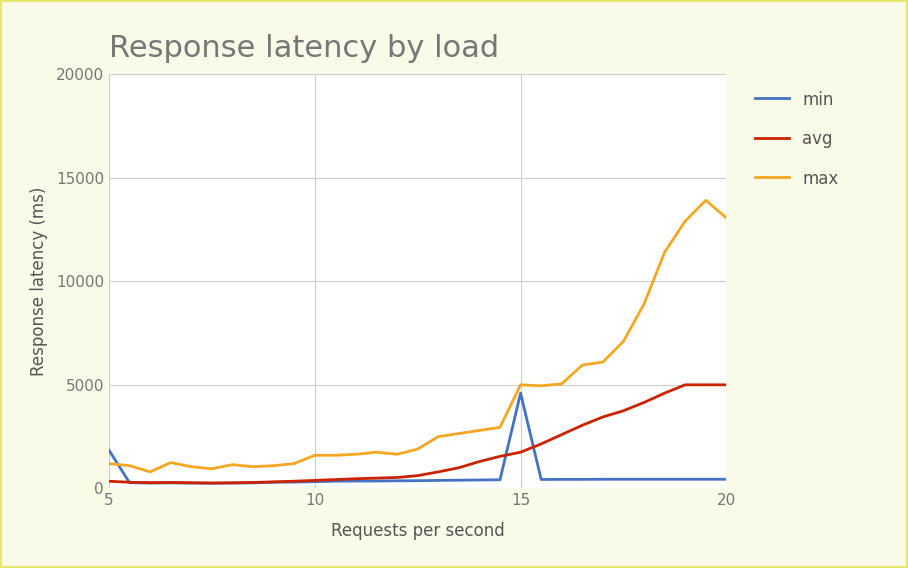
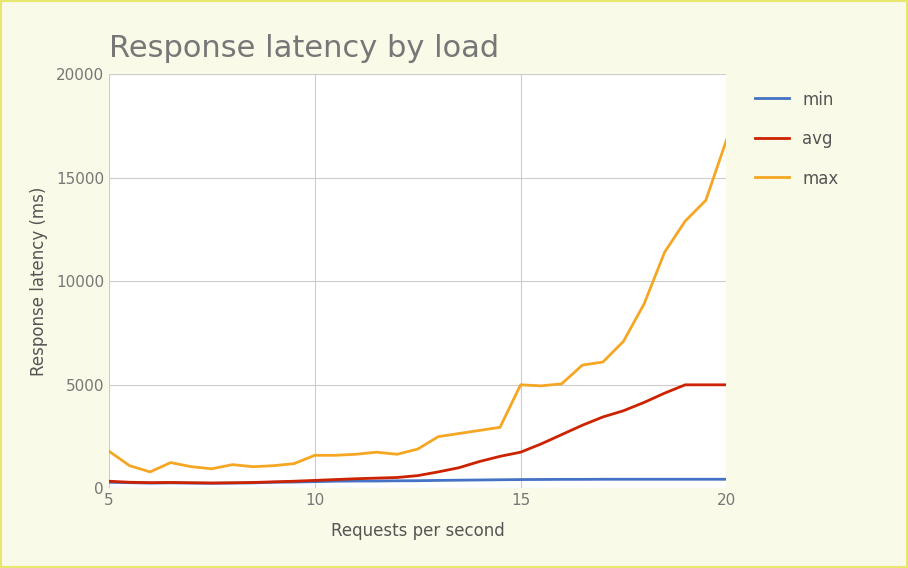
min/5: 1850 -> 300
max/5: 1200 -> 1800
min/15: 4600 -> 430
max/20: 13050 -> 16800
